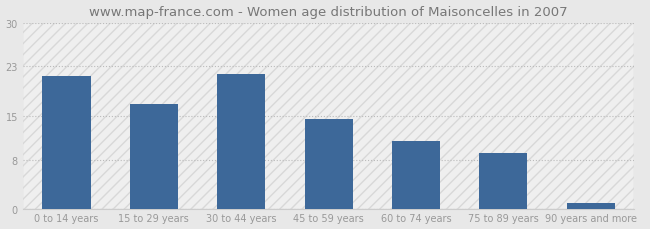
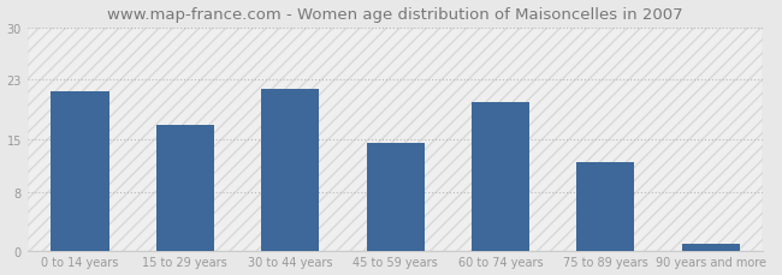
60 to 74 years: 11.0 -> 20.0
75 to 89 years: 9.0 -> 12.0
